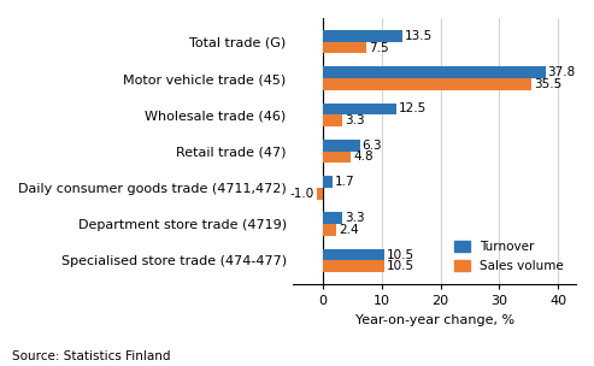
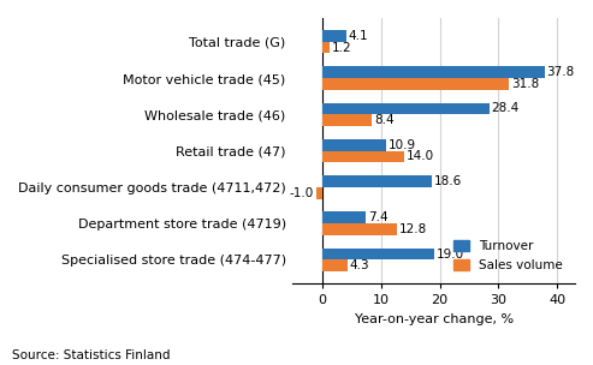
Turnover/Total trade (G): 13.5 -> 4.1
Sales volume/Total trade (G): 7.5 -> 1.2
Sales volume/Motor vehicle trade (45): 35.5 -> 31.8
Turnover/Wholesale trade (46): 12.5 -> 28.4
Sales volume/Wholesale trade (46): 3.3 -> 8.4
Turnover/Retail trade (47): 6.3 -> 10.9
Sales volume/Retail trade (47): 4.8 -> 14.0
Turnover/Daily consumer goods trade (4711,472): 1.7 -> 18.6
Turnover/Department store trade (4719): 3.3 -> 7.4
Sales volume/Department store trade (4719): 2.4 -> 12.8
Turnover/Specialised store trade (474-477): 10.5 -> 19.0
Sales volume/Specialised store trade (474-477): 10.5 -> 4.3
